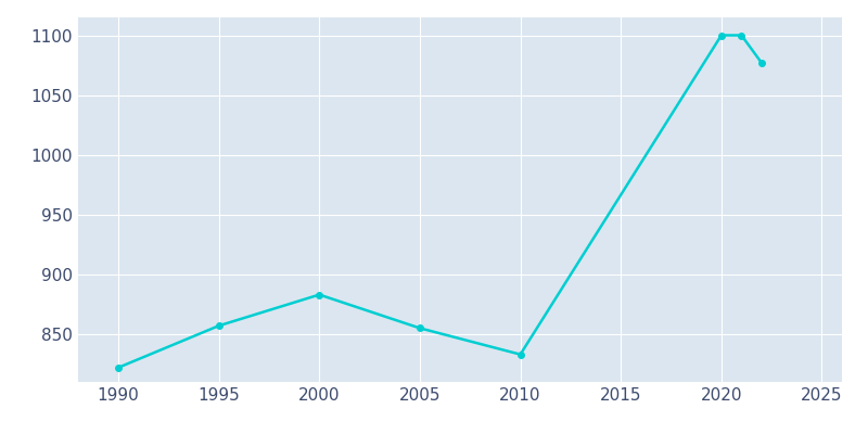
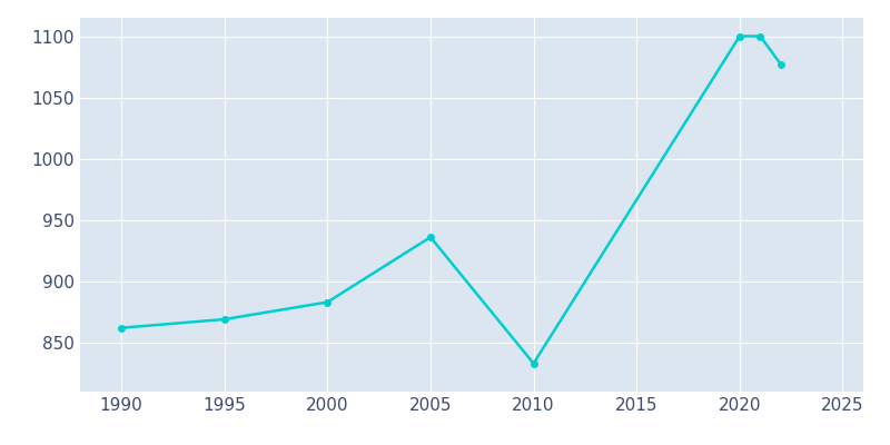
1990: 822 -> 862
1995: 857 -> 869
2005: 855 -> 936
